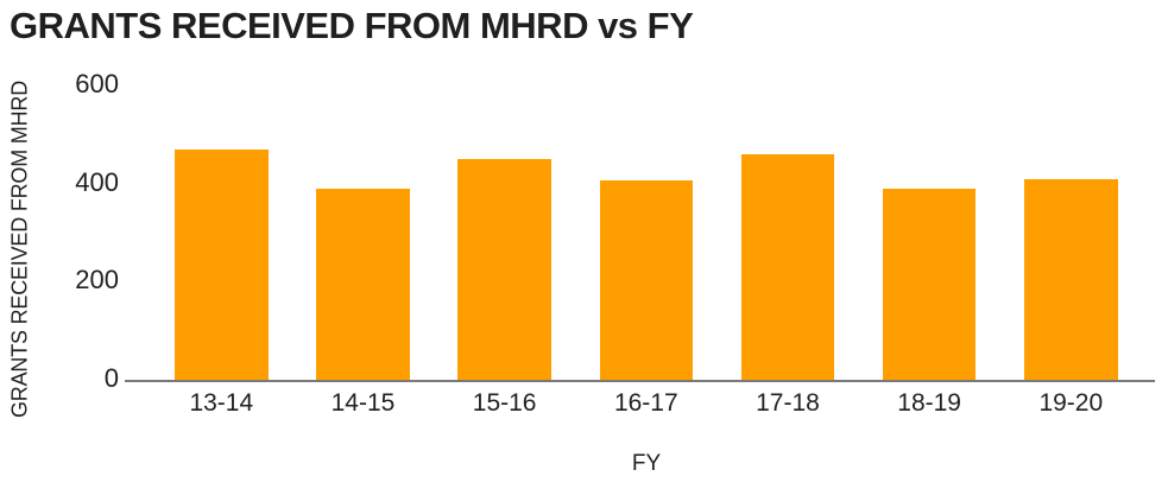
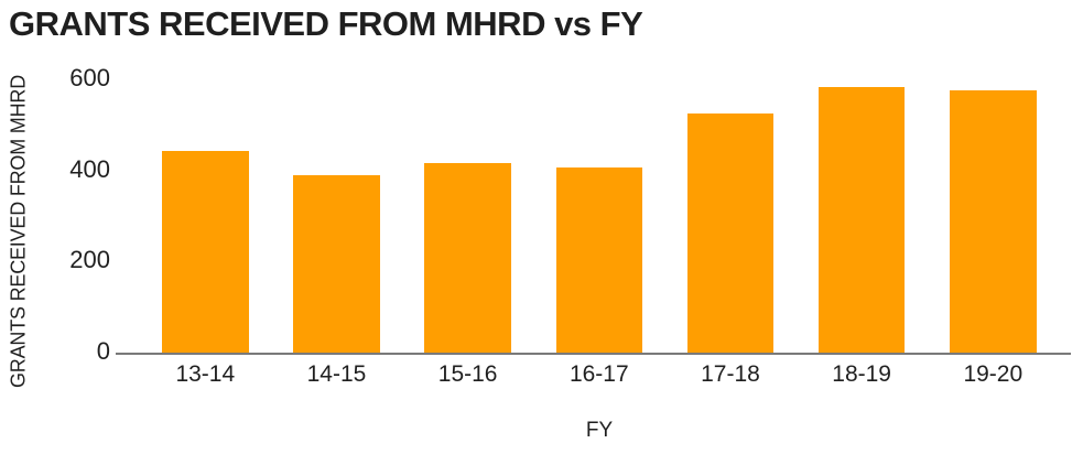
13-14: 470 -> 440
15-16: 450 -> 420
17-18: 460 -> 520
18-19: 390 -> 580
19-20: 410 -> 580
